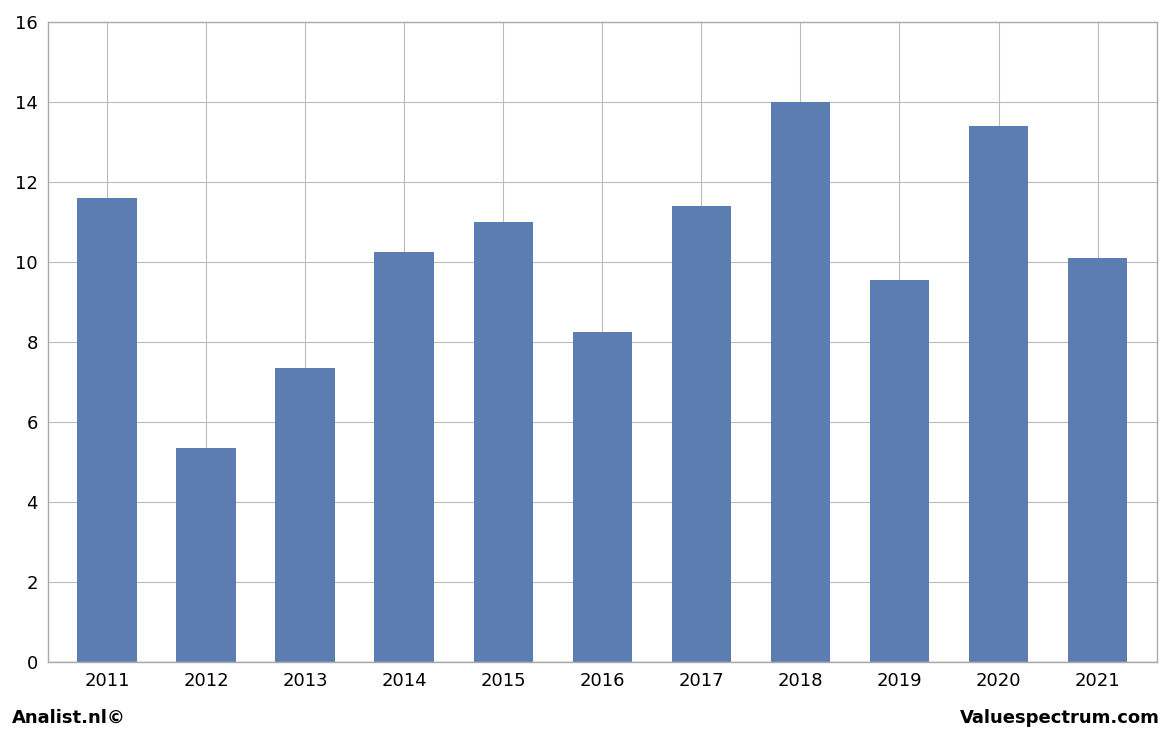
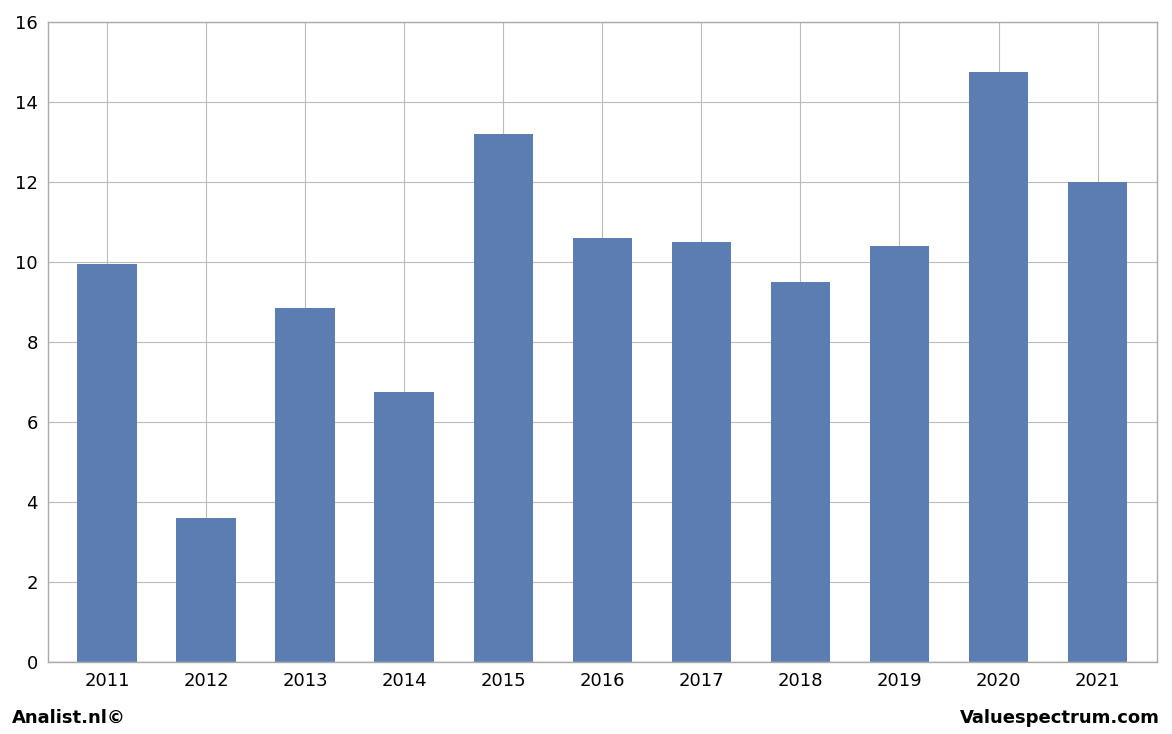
2011: 11.60 -> 9.95
2012: 5.35 -> 3.60
2013: 7.35 -> 8.85
2014: 10.25 -> 6.75
2015: 11.00 -> 13.20
2016: 8.25 -> 10.60
2017: 11.40 -> 10.50
2018: 14.00 -> 9.50
2019: 9.55 -> 10.40
2020: 13.40 -> 14.75
2021: 10.10 -> 12.00
